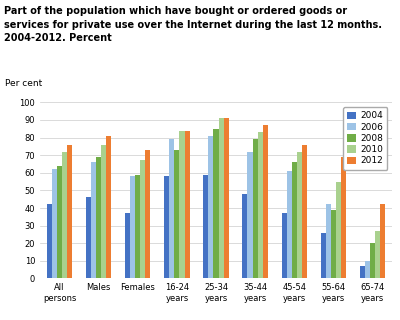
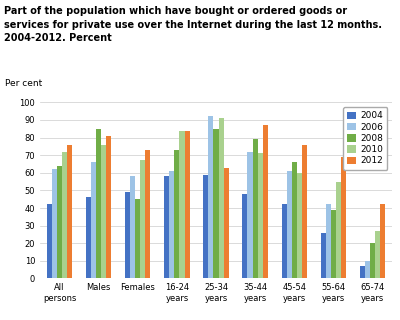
2008/Males: 69 -> 85
2004/Females: 37 -> 49
2008/Females: 59 -> 45
2006/16-24 years: 79 -> 61
2006/25-34 years: 81 -> 92
2012/25-34 years: 91 -> 63
2010/35-44 years: 83 -> 71
2004/45-54 years: 37 -> 42
2010/45-54 years: 72 -> 60
